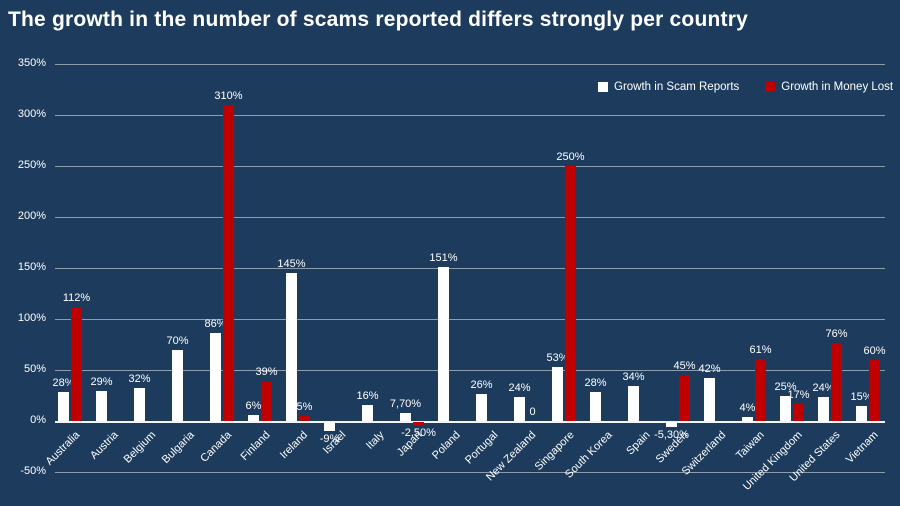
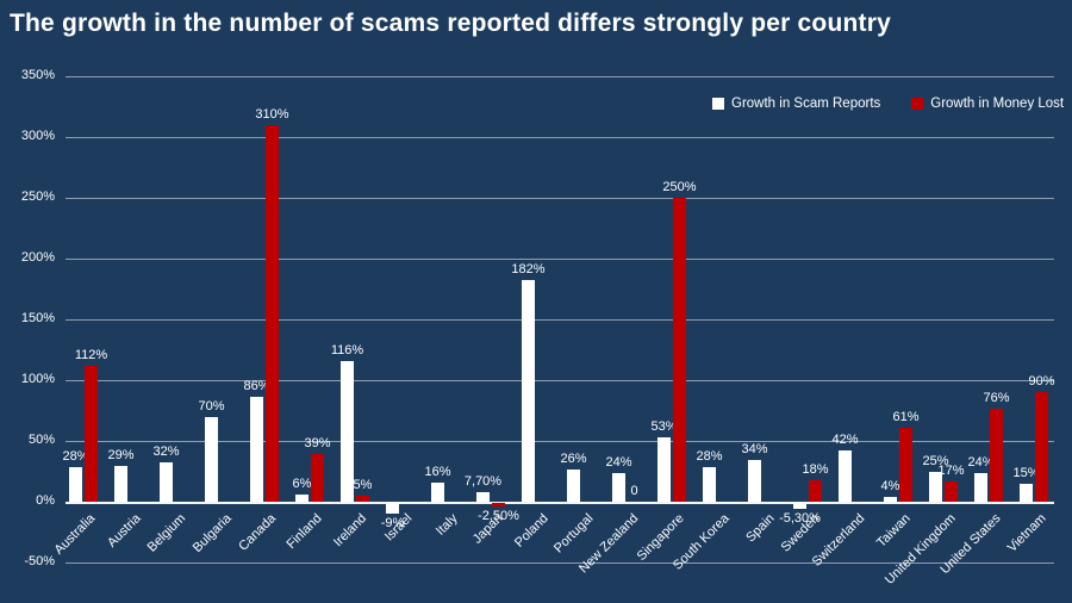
Growth in Scam Reports/Ireland: 145% -> 116%
Growth in Scam Reports/Poland: 151% -> 182%
Growth in Money Lost/Sweden: 45% -> 18%
Growth in Money Lost/Vietnam: 60% -> 90%
